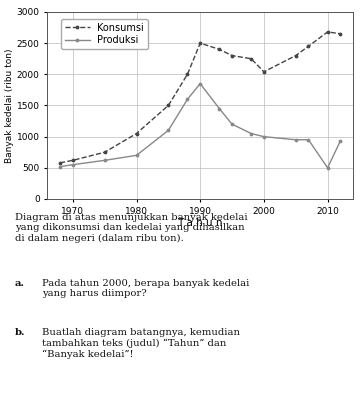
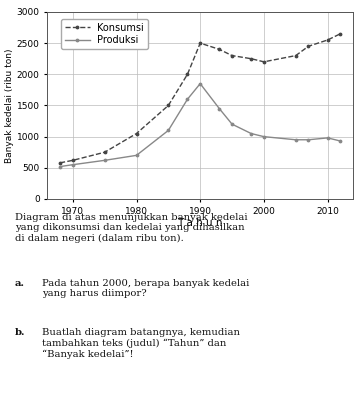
Konsumsi/2000: 2040 -> 2200
Konsumsi/2010: 2680 -> 2550
Produksi/2010: 500 -> 980
